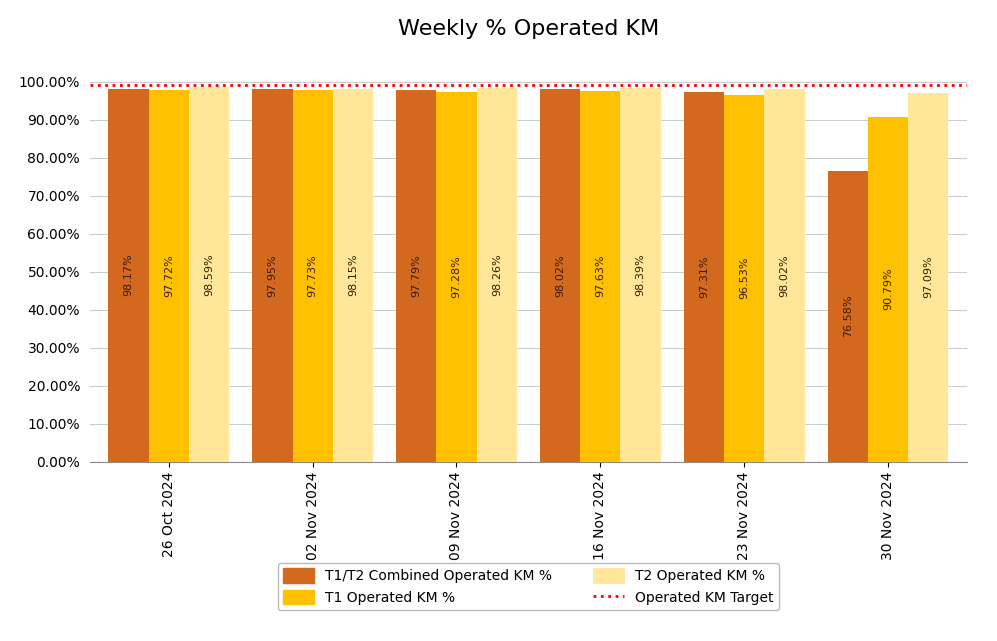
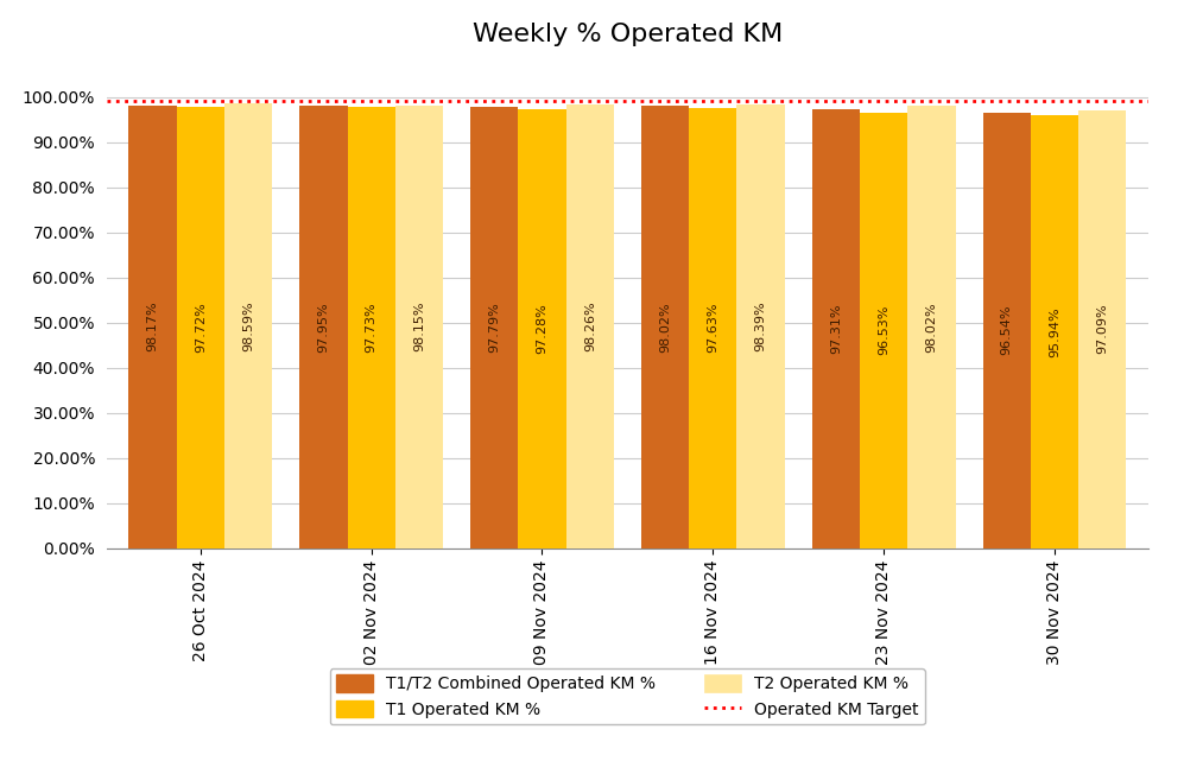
T1/T2 Combined Operated KM %/30 Nov 2024: 76.58% -> 96.54%
T1 Operated KM %/30 Nov 2024: 90.79% -> 95.94%
